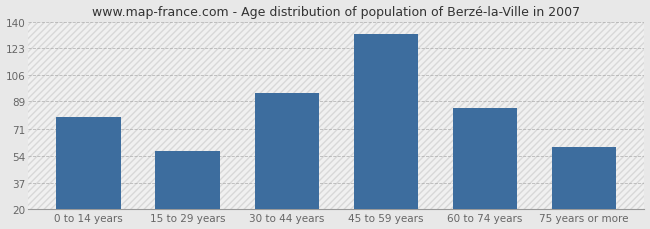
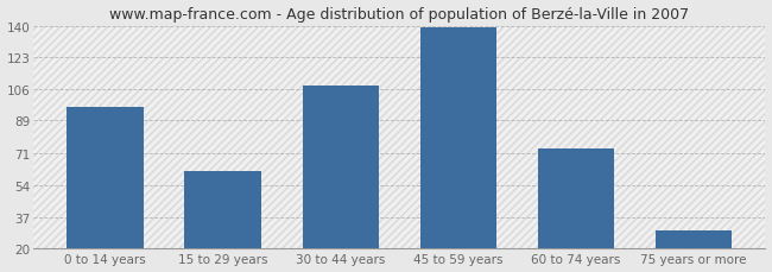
0 to 14 years: 79 -> 96
15 to 29 years: 57 -> 62
30 to 44 years: 94 -> 108
45 to 59 years: 132 -> 139
60 to 74 years: 85 -> 74
75 years or more: 60 -> 30
